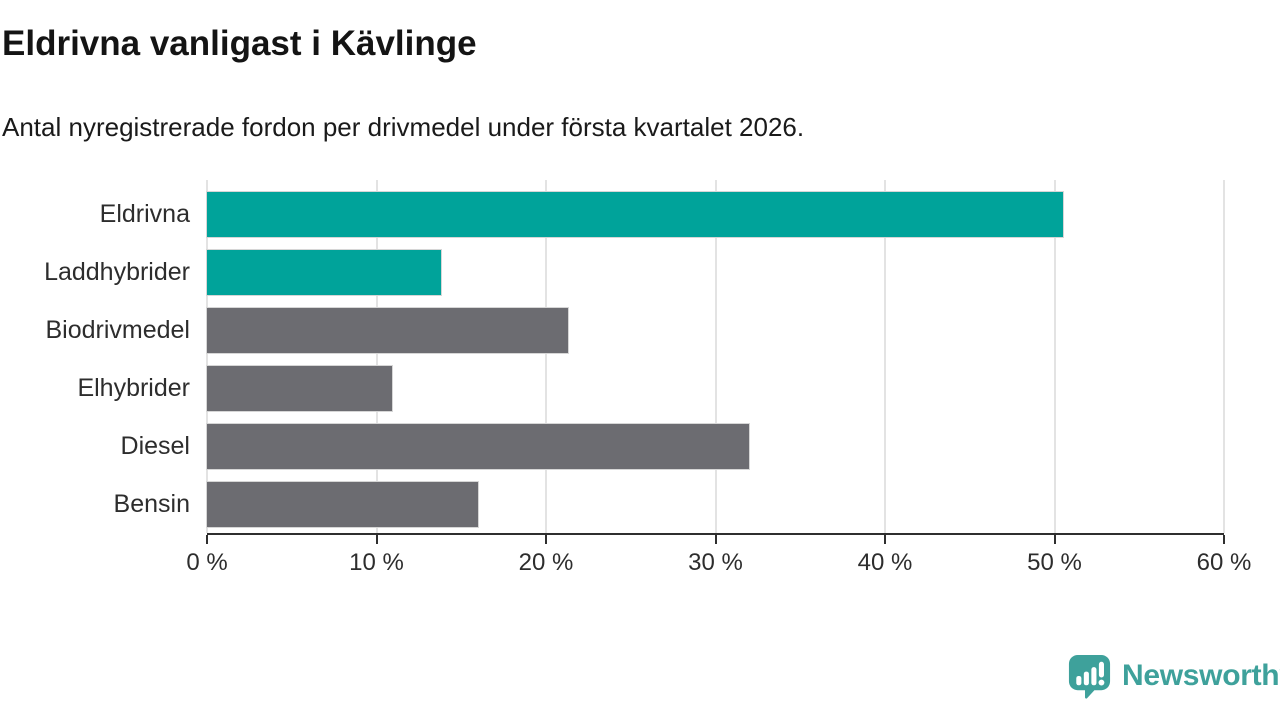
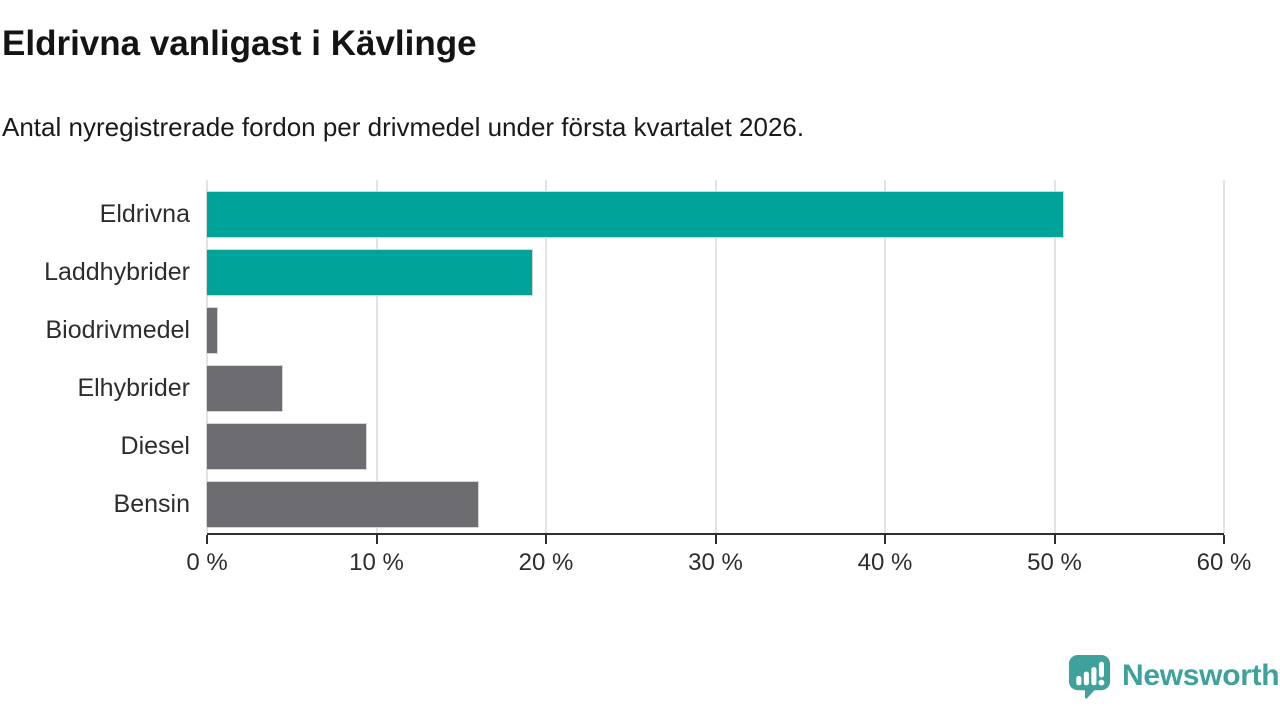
Laddhybrider: 13.8% -> 19.2%
Biodrivmedel: 21.3% -> 0.6%
Elhybrider: 10.9% -> 4.4%
Diesel: 32.0% -> 9.4%
